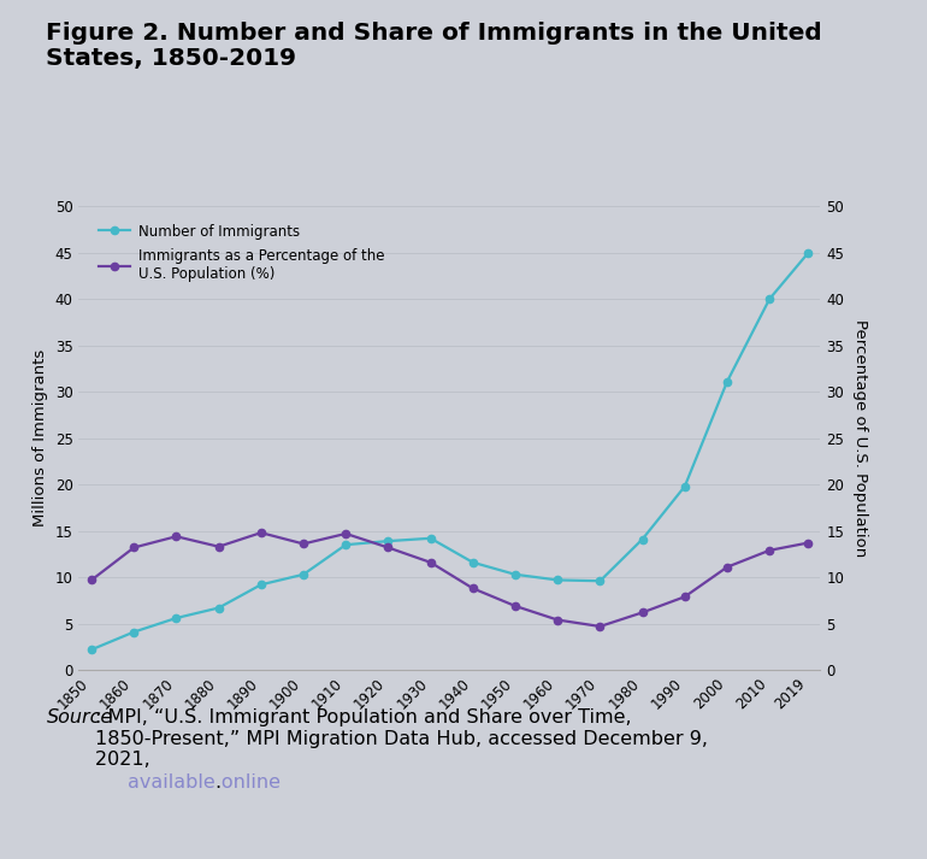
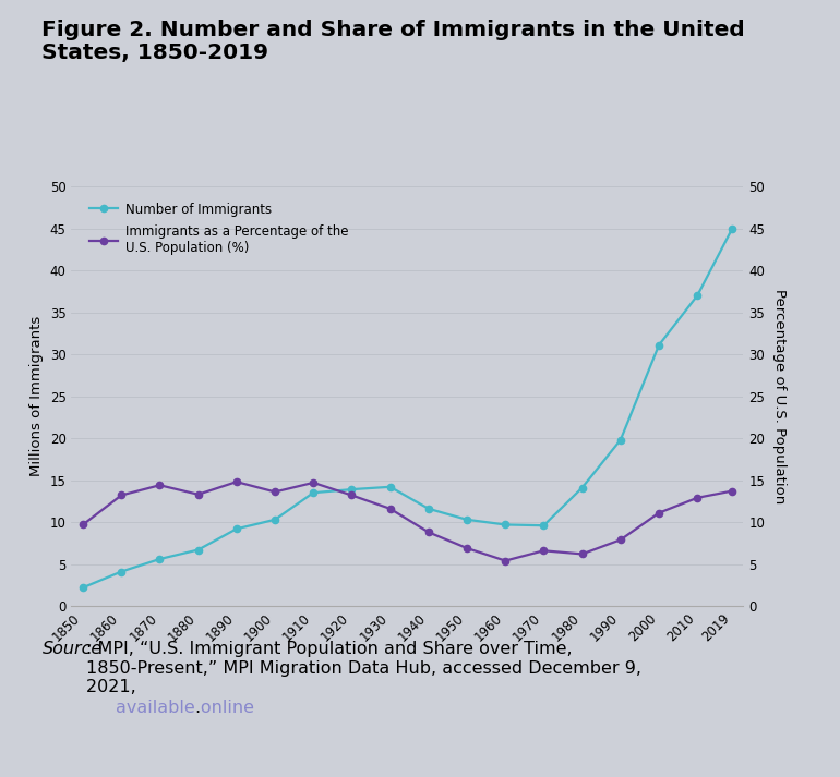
Immigrants as a Percentage of the U.S. Population (%)/1970: 4.7 -> 6.6
Number of Immigrants/2010: 40.0 -> 37.0
